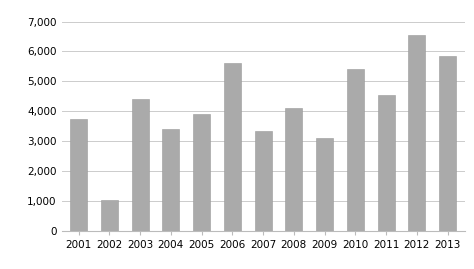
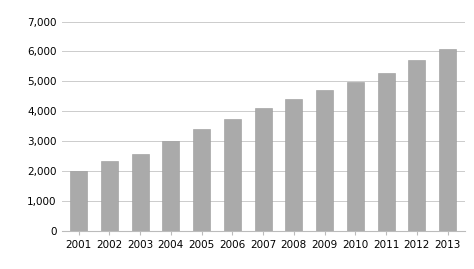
2001: 3,750 -> 2,000
2002: 1,050 -> 2,350
2003: 4,400 -> 2,580
2004: 3,400 -> 3,000
2005: 3,900 -> 3,420
2006: 5,600 -> 3,760
2007: 3,350 -> 4,130
2008: 4,100 -> 4,430
2009: 3,100 -> 4,700
2010: 5,400 -> 4,980
2011: 4,550 -> 5,270
2012: 6,550 -> 5,700
2013: 5,850 -> 6,080
